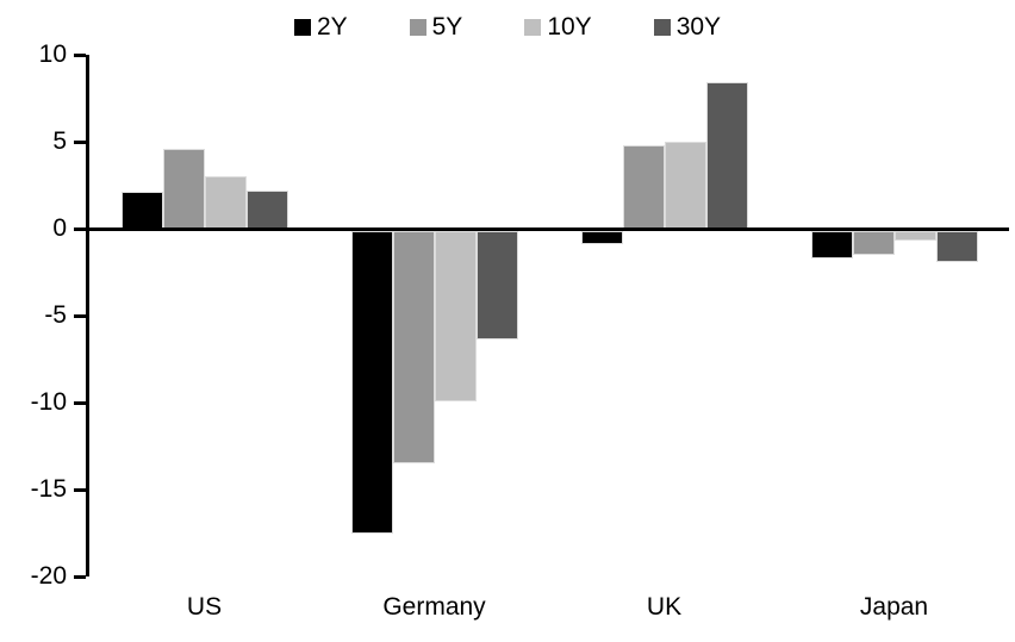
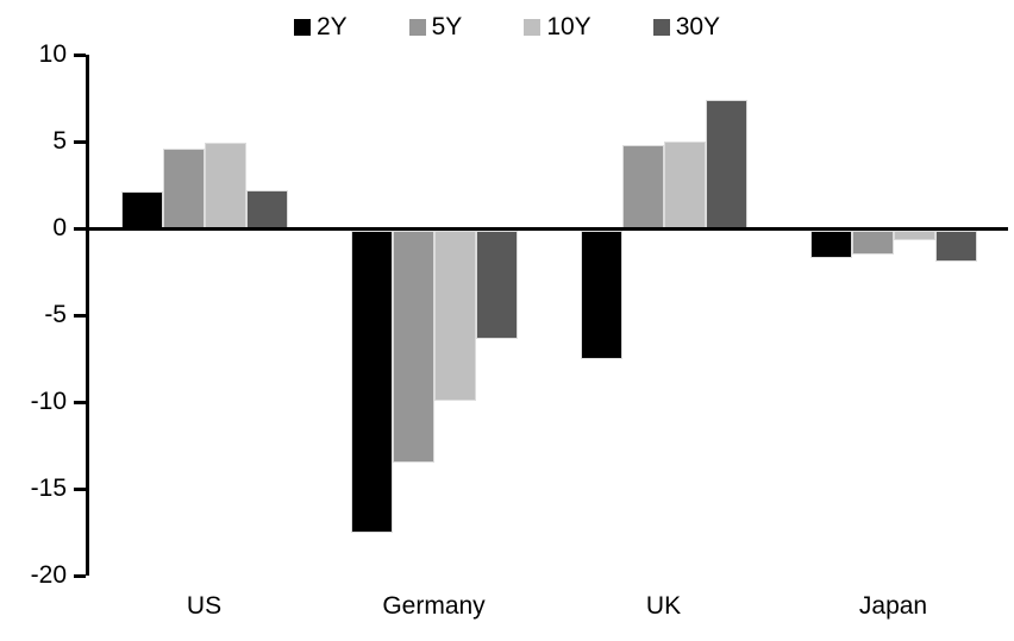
10Y/US: 3.0 -> 4.9
2Y/UK: -0.8 -> -7.4
30Y/UK: 8.4 -> 7.4
